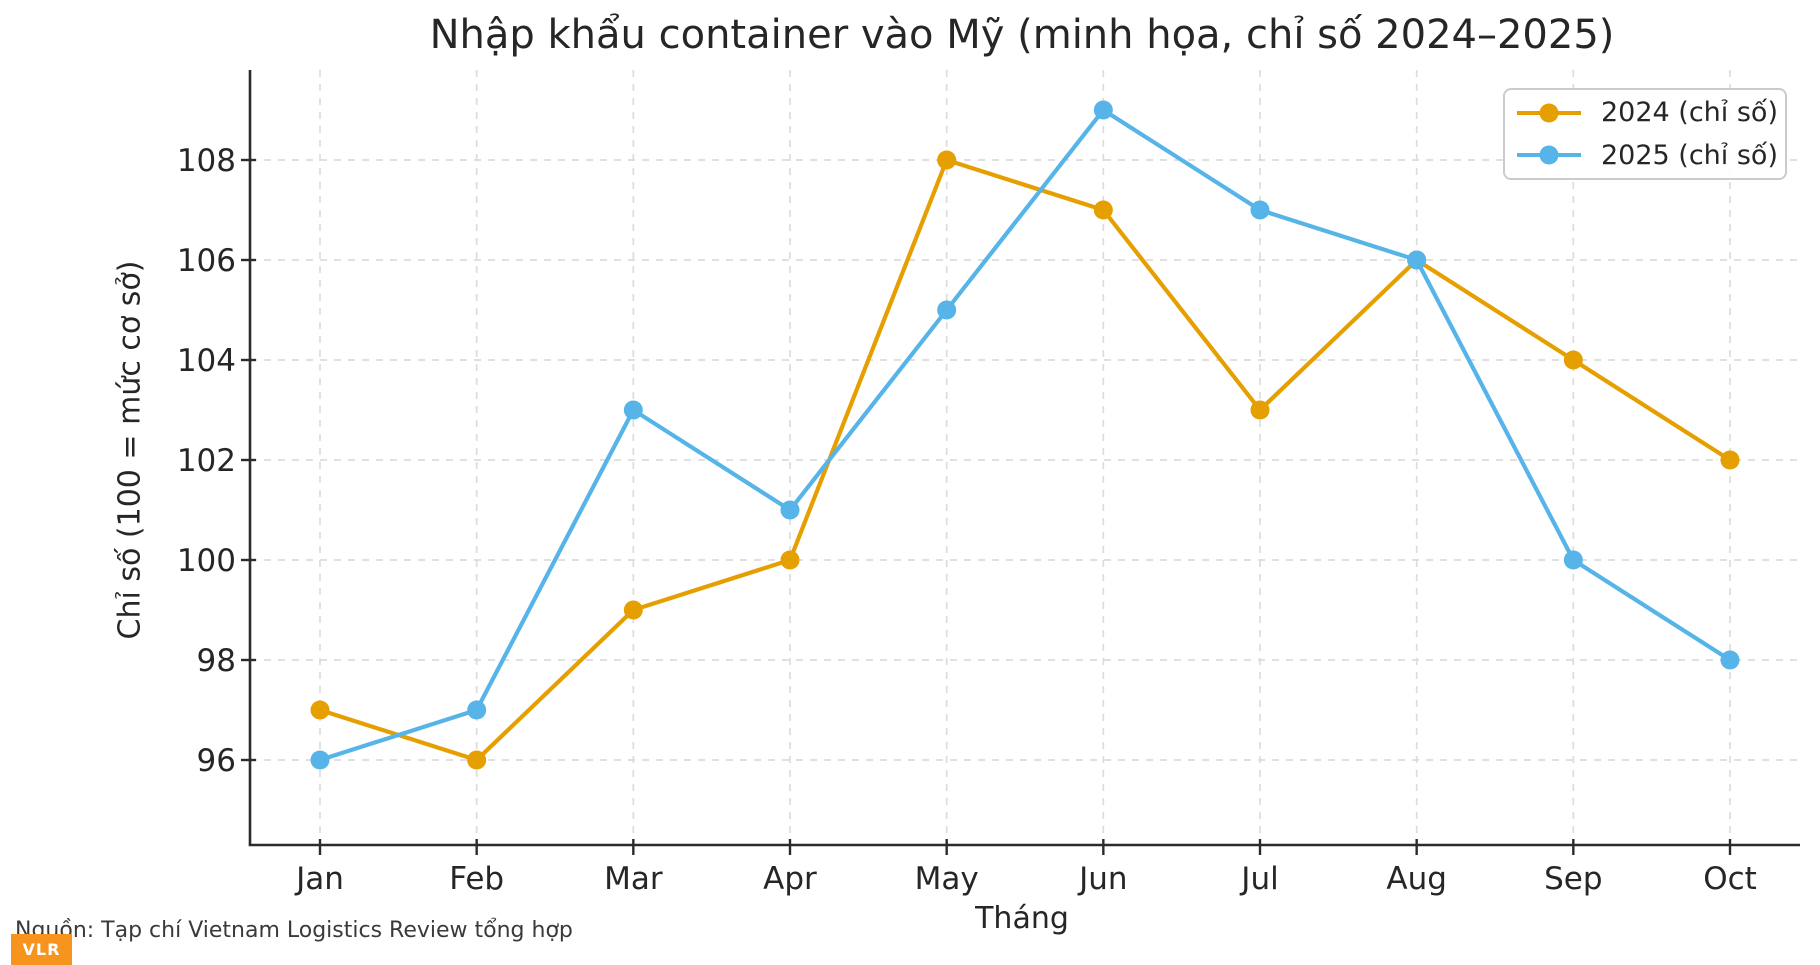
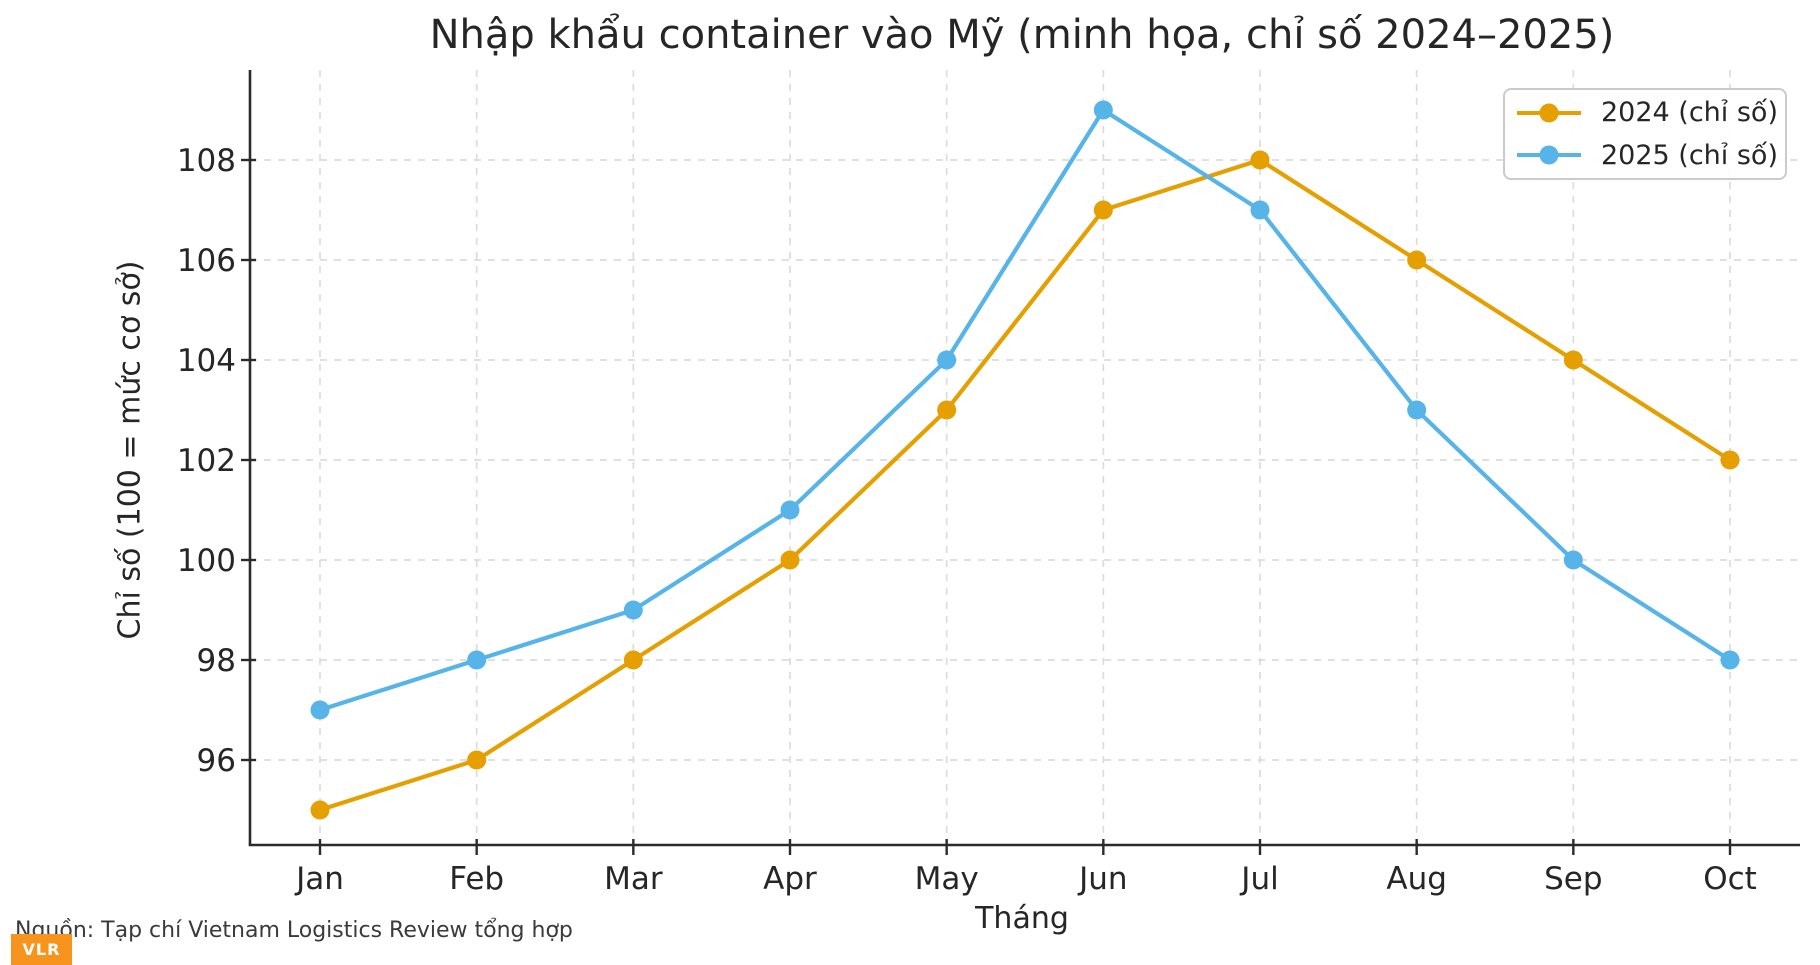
2024 (chỉ số)/Jan: 97 -> 95
2025 (chỉ số)/Jan: 96 -> 97
2025 (chỉ số)/Feb: 97 -> 98
2024 (chỉ số)/Mar: 99 -> 98
2025 (chỉ số)/Mar: 103 -> 99
2024 (chỉ số)/May: 108 -> 103
2025 (chỉ số)/May: 105 -> 104
2024 (chỉ số)/Jul: 103 -> 108
2025 (chỉ số)/Aug: 106 -> 103
